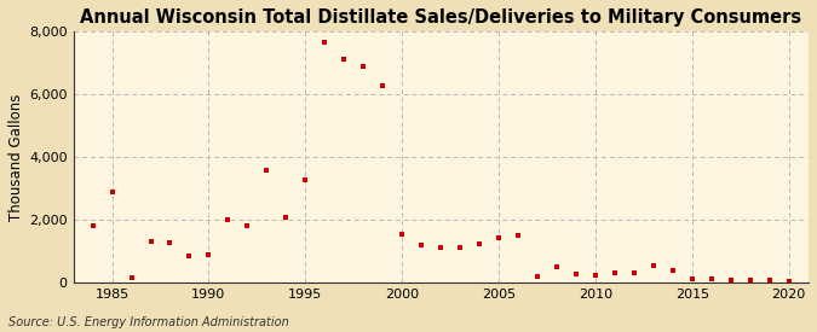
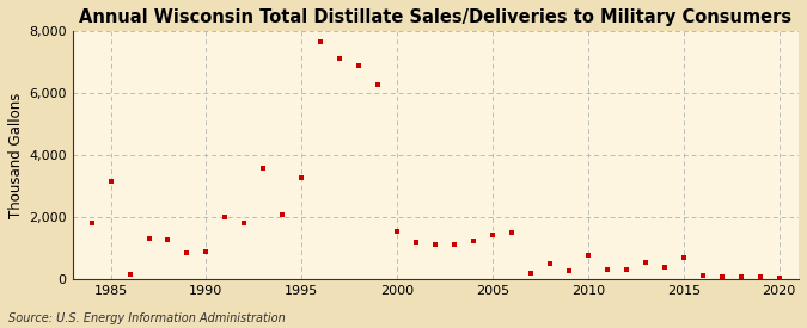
1985: 2,900 -> 3,150
2010: 220 -> 750
2015: 100 -> 700
